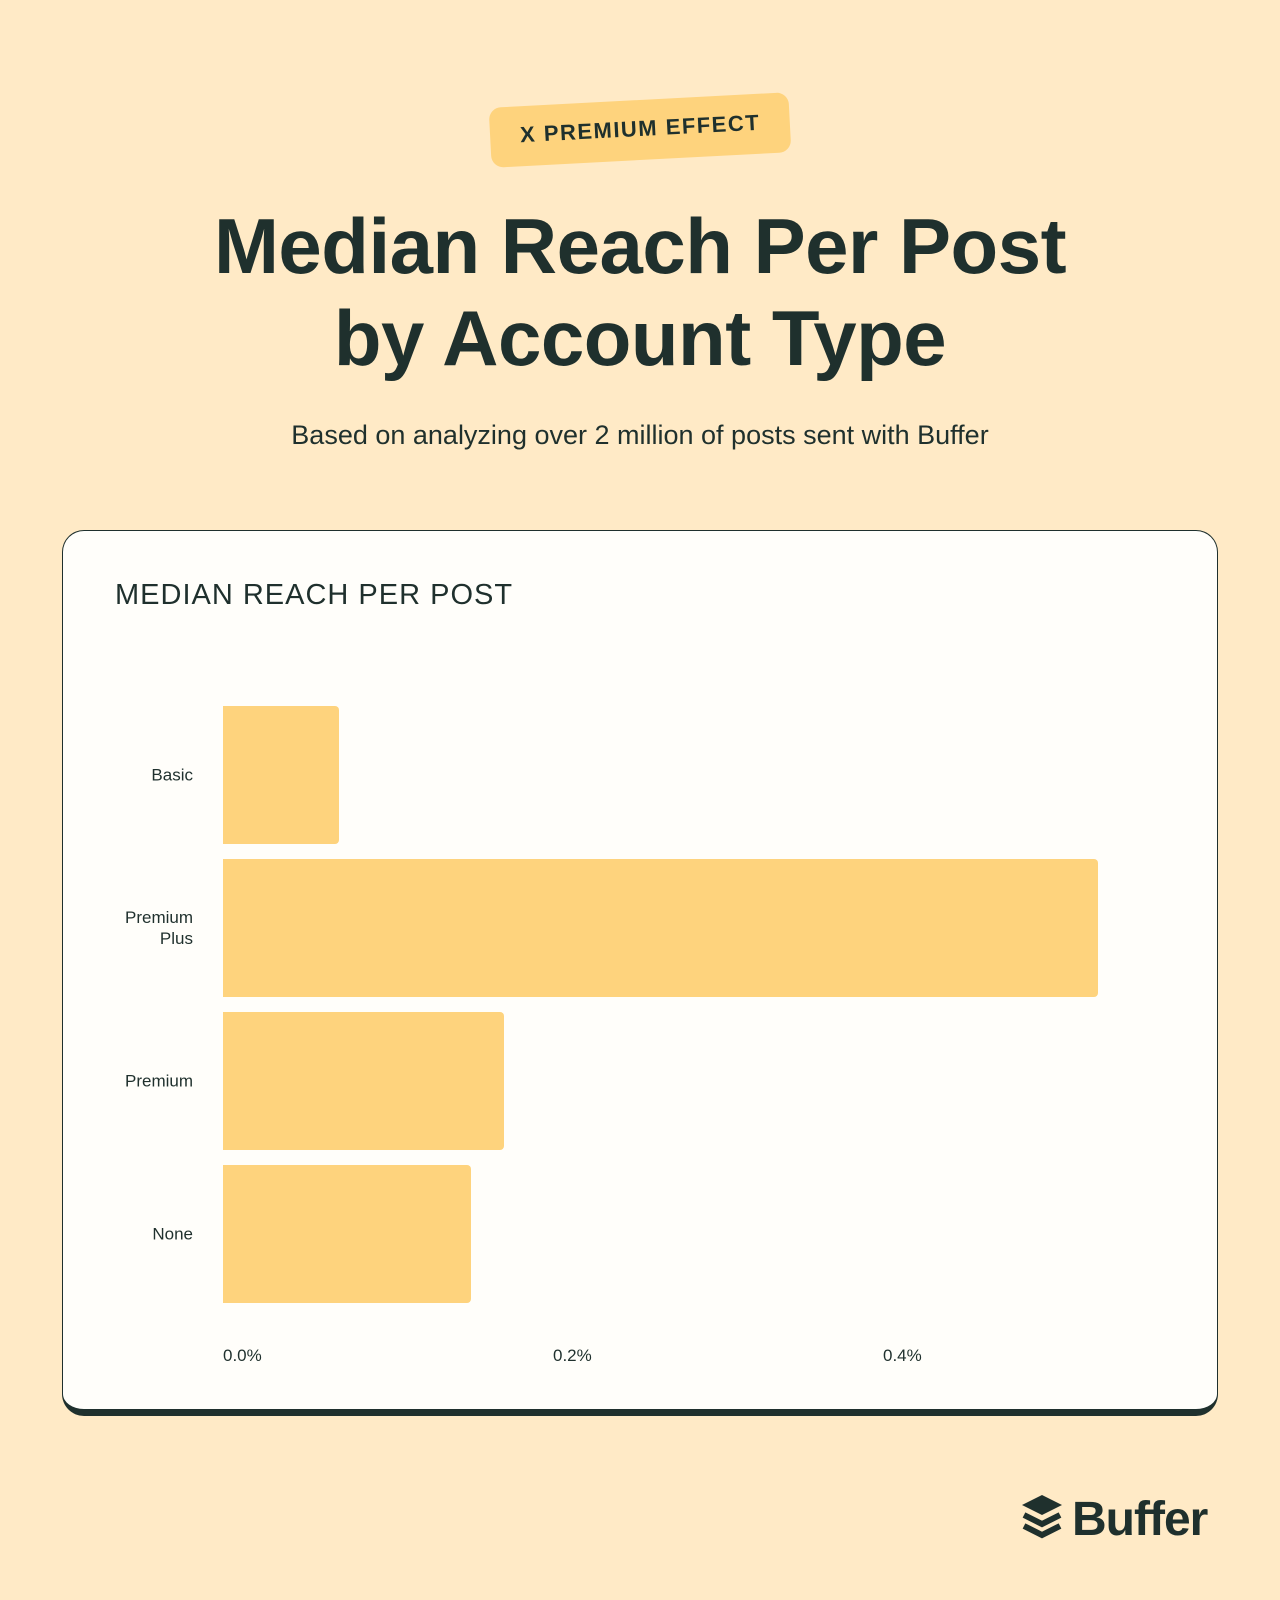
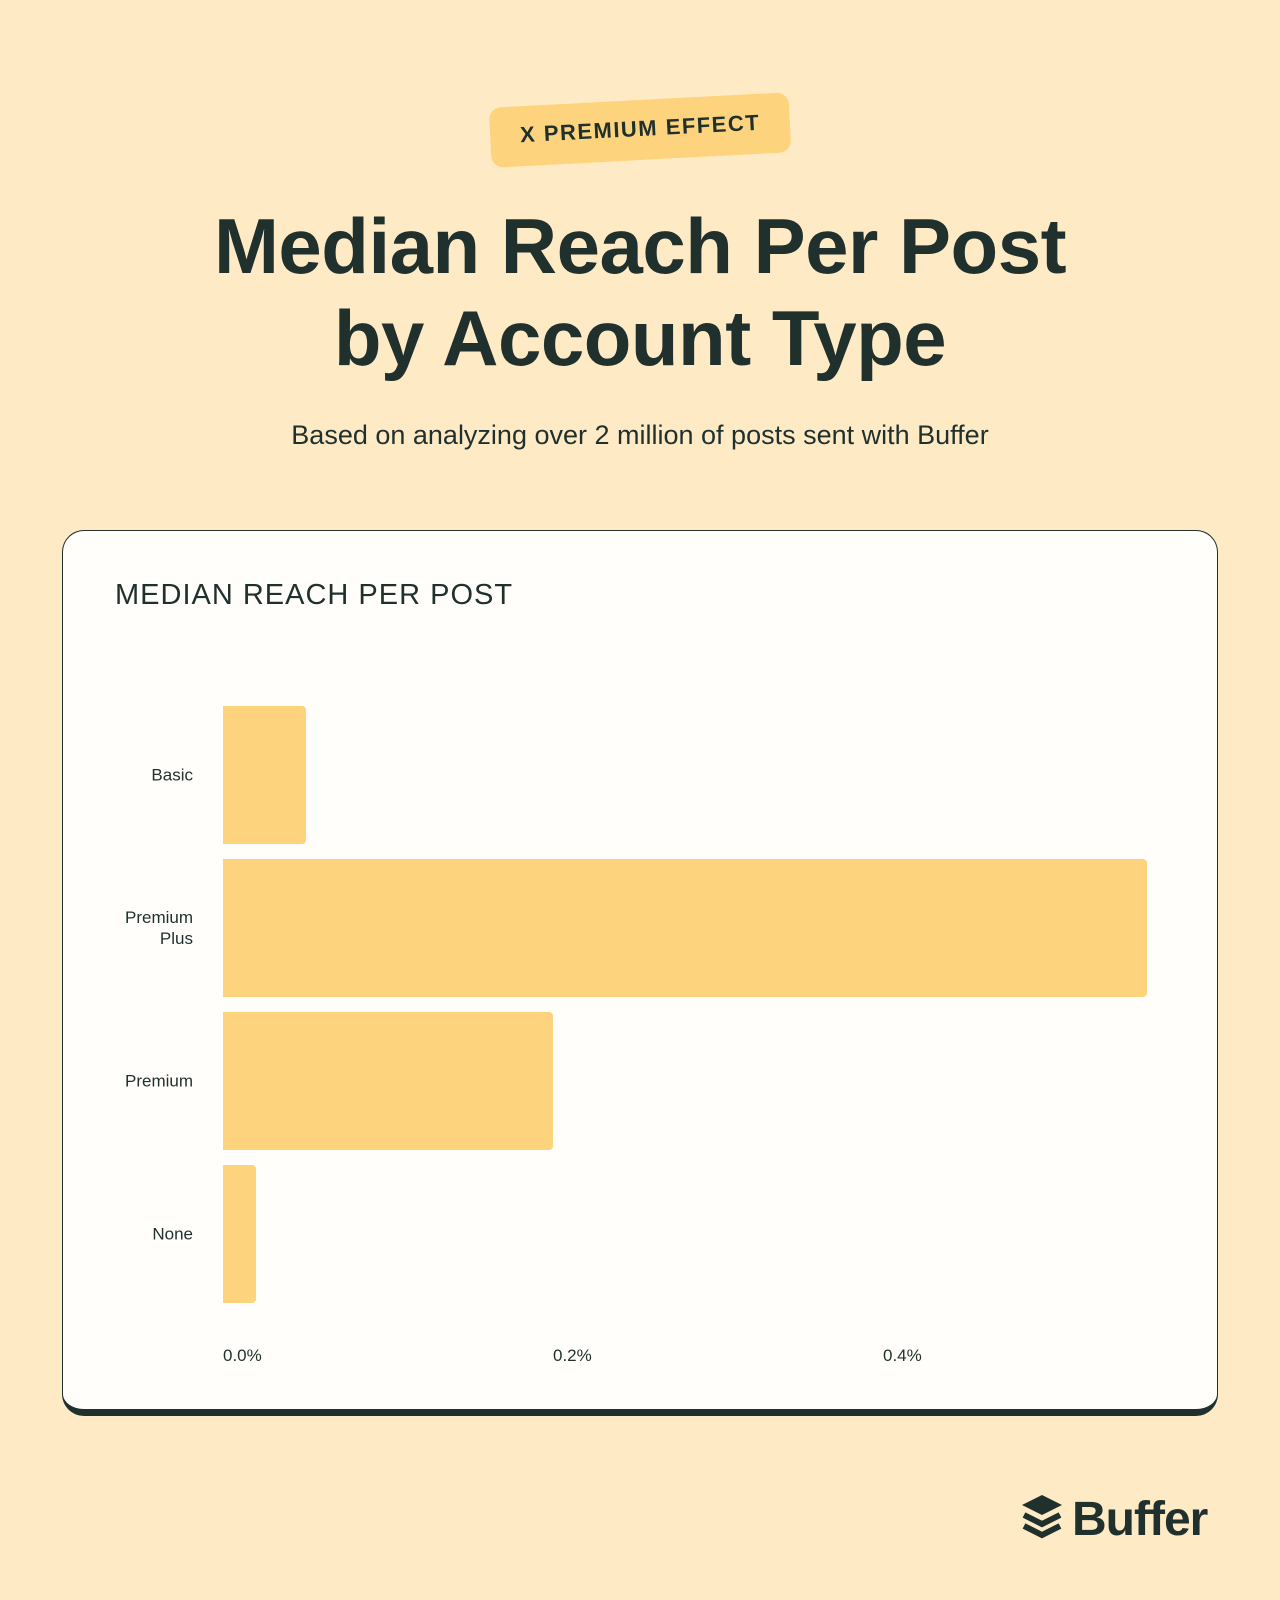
Basic: 0.07% -> 0.05%
Premium Plus: 0.53% -> 0.56%
Premium: 0.17% -> 0.20%
None: 0.15% -> 0.02%
